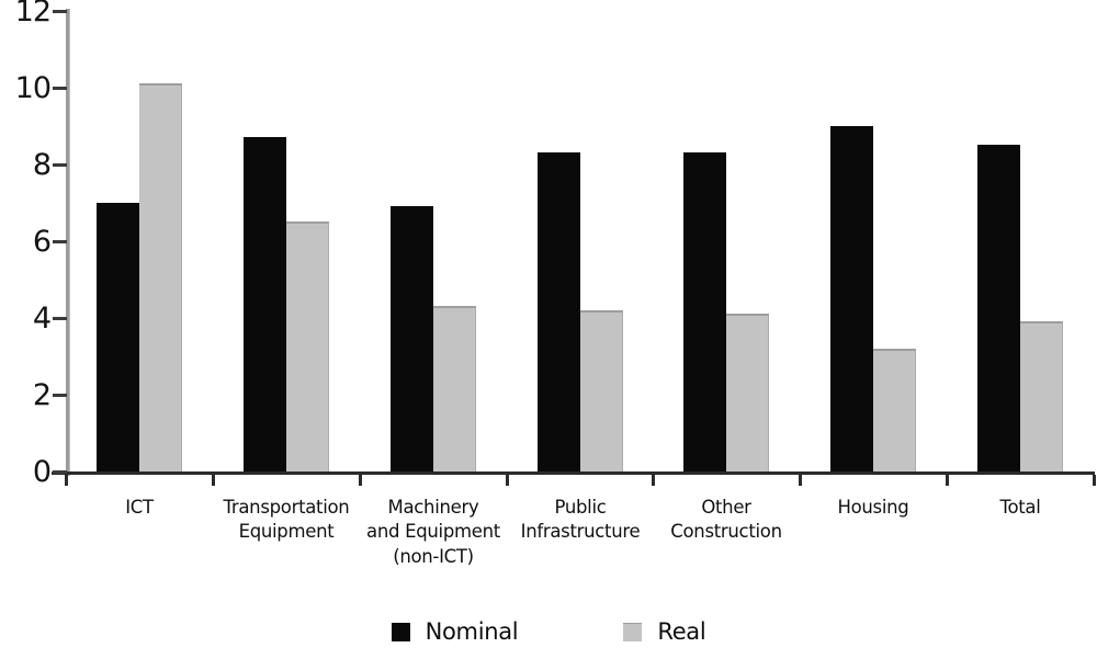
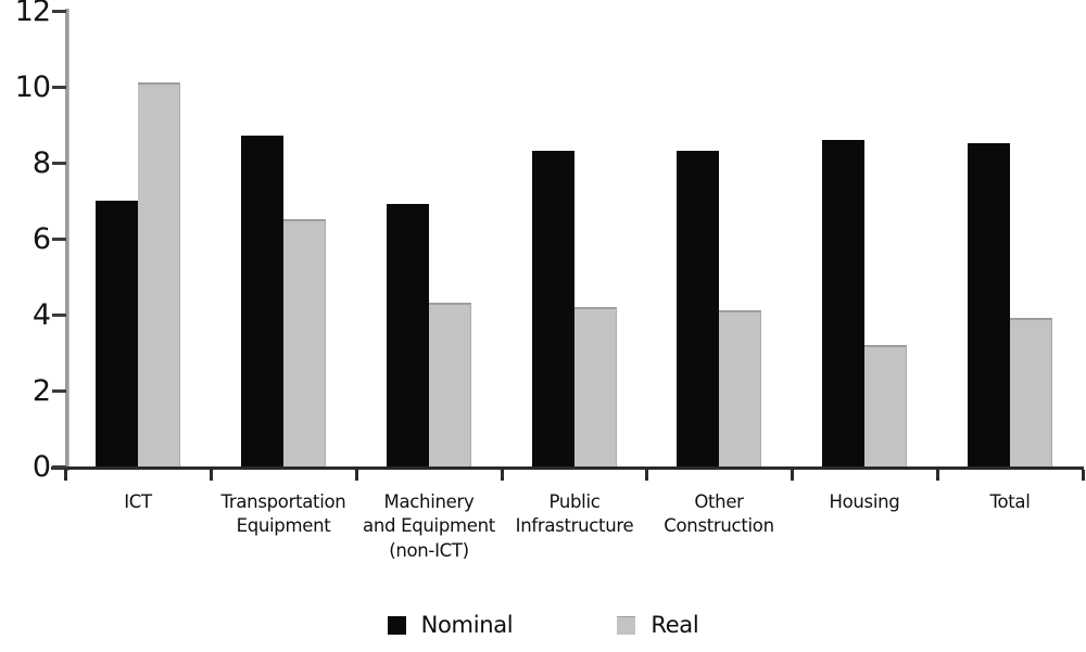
Nominal/Housing: 9.0 -> 8.6
